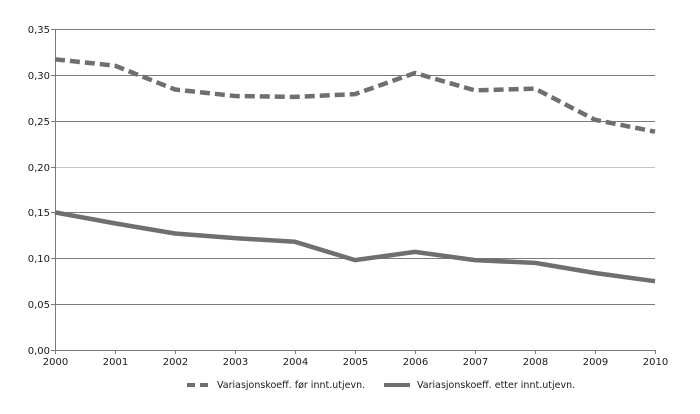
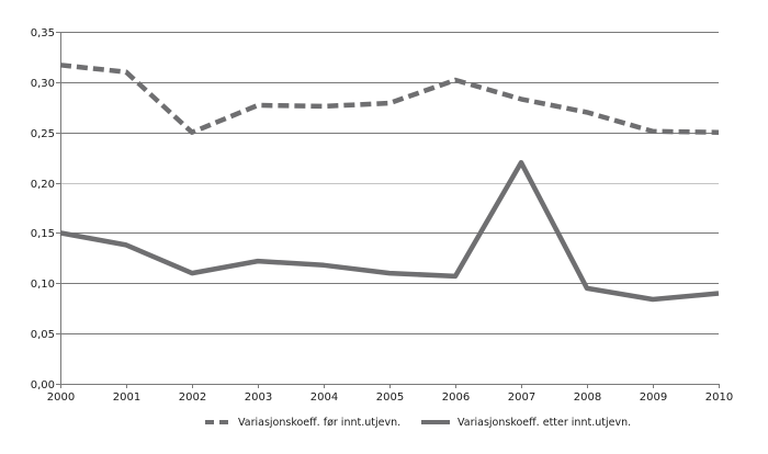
Variasjonskoeff. før innt.utjevn./2002: 0,28 -> 0,25
Variasjonskoeff. etter innt.utjevn./2002: 0,13 -> 0,11
Variasjonskoeff. etter innt.utjevn./2005: 0,10 -> 0,11
Variasjonskoeff. etter innt.utjevn./2007: 0,10 -> 0,22
Variasjonskoeff. før innt.utjevn./2008: 0,28 -> 0,27
Variasjonskoeff. før innt.utjevn./2010: 0,24 -> 0,25
Variasjonskoeff. etter innt.utjevn./2010: 0,07 -> 0,09
